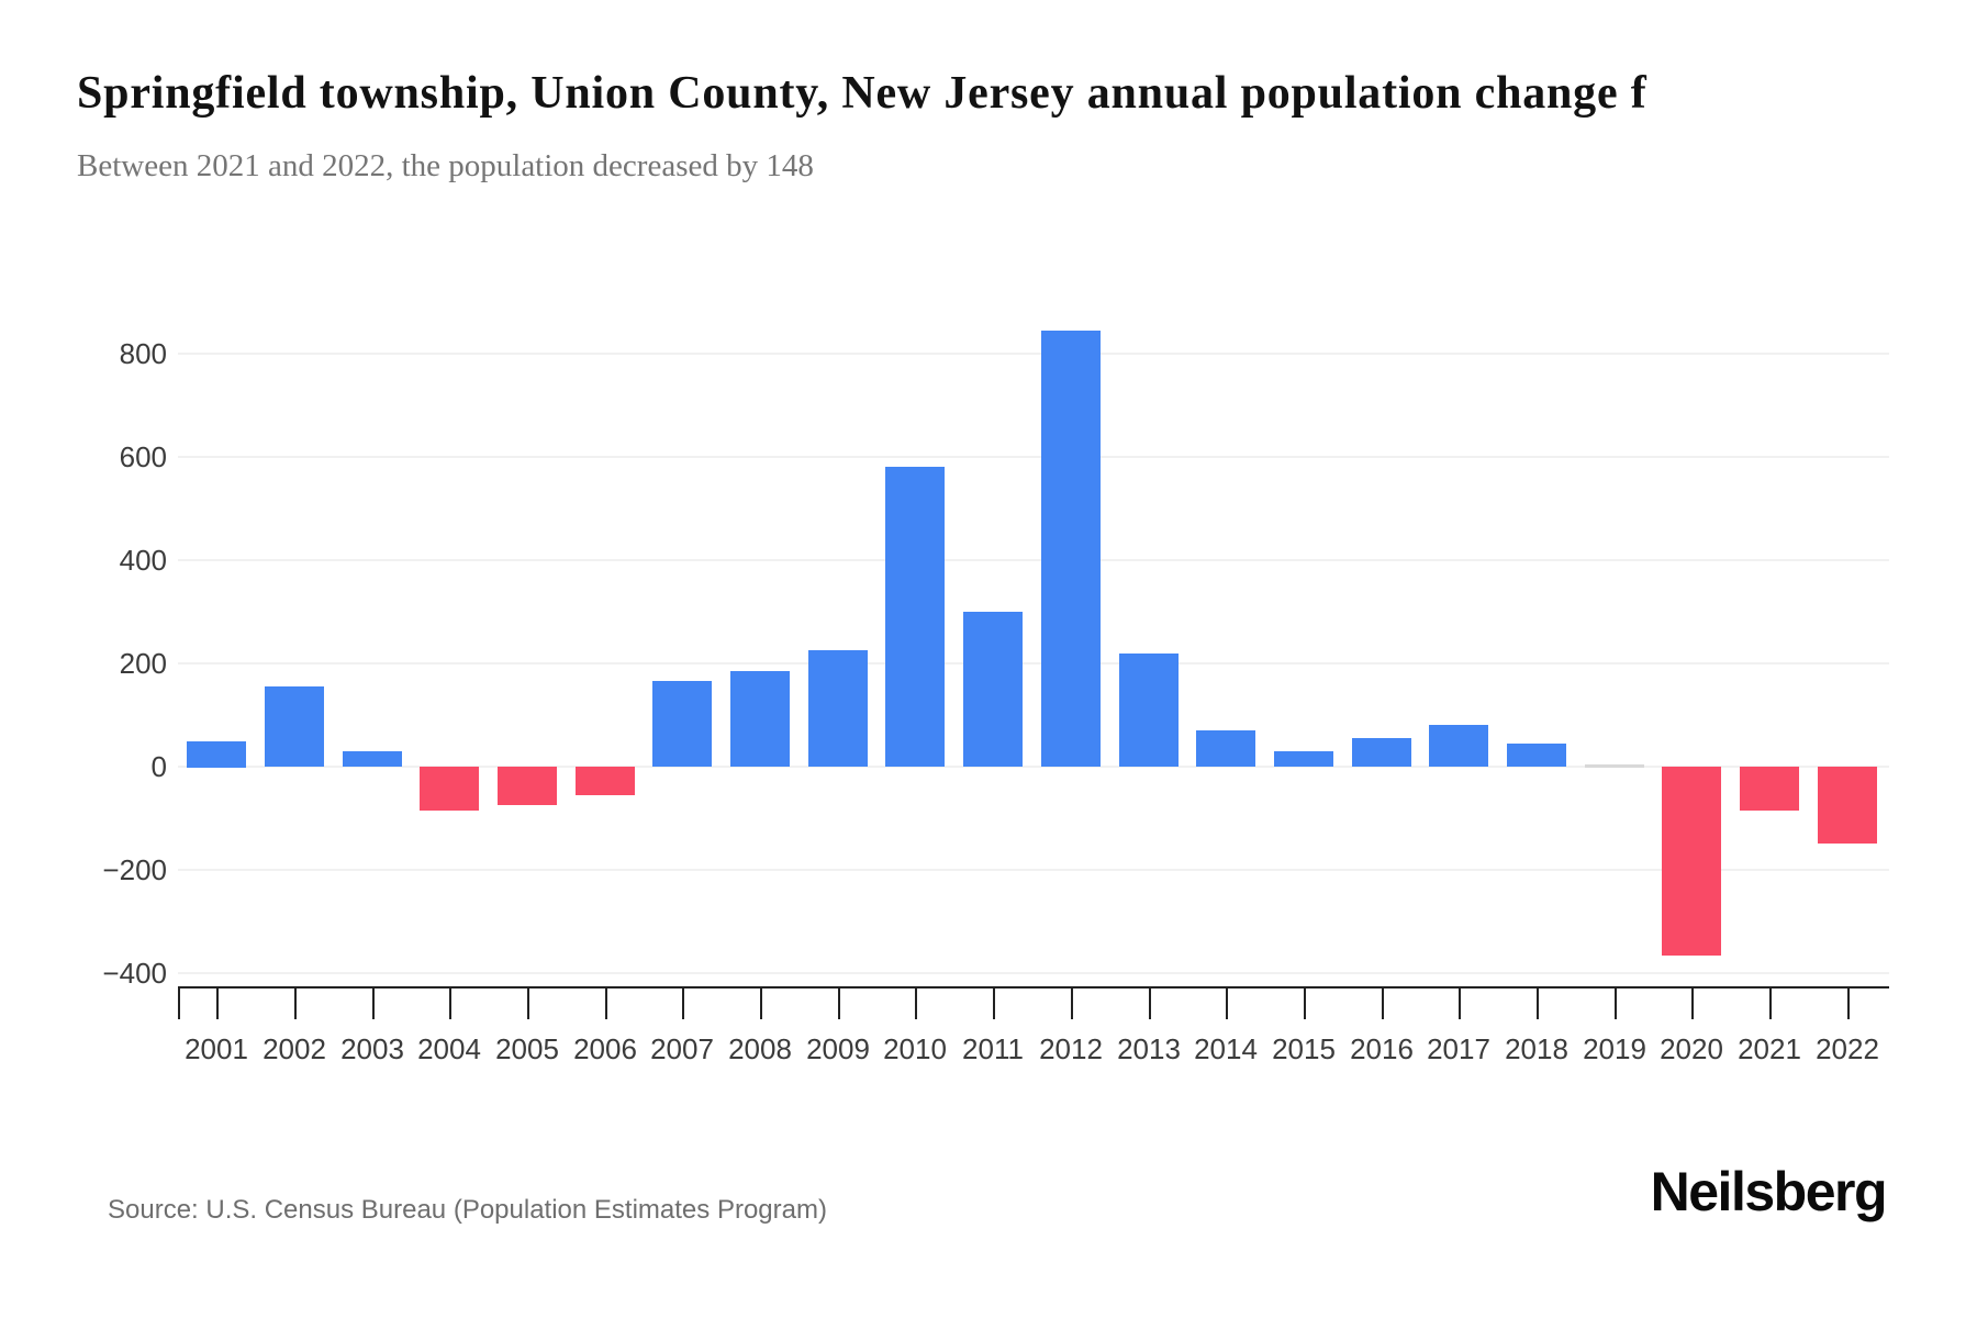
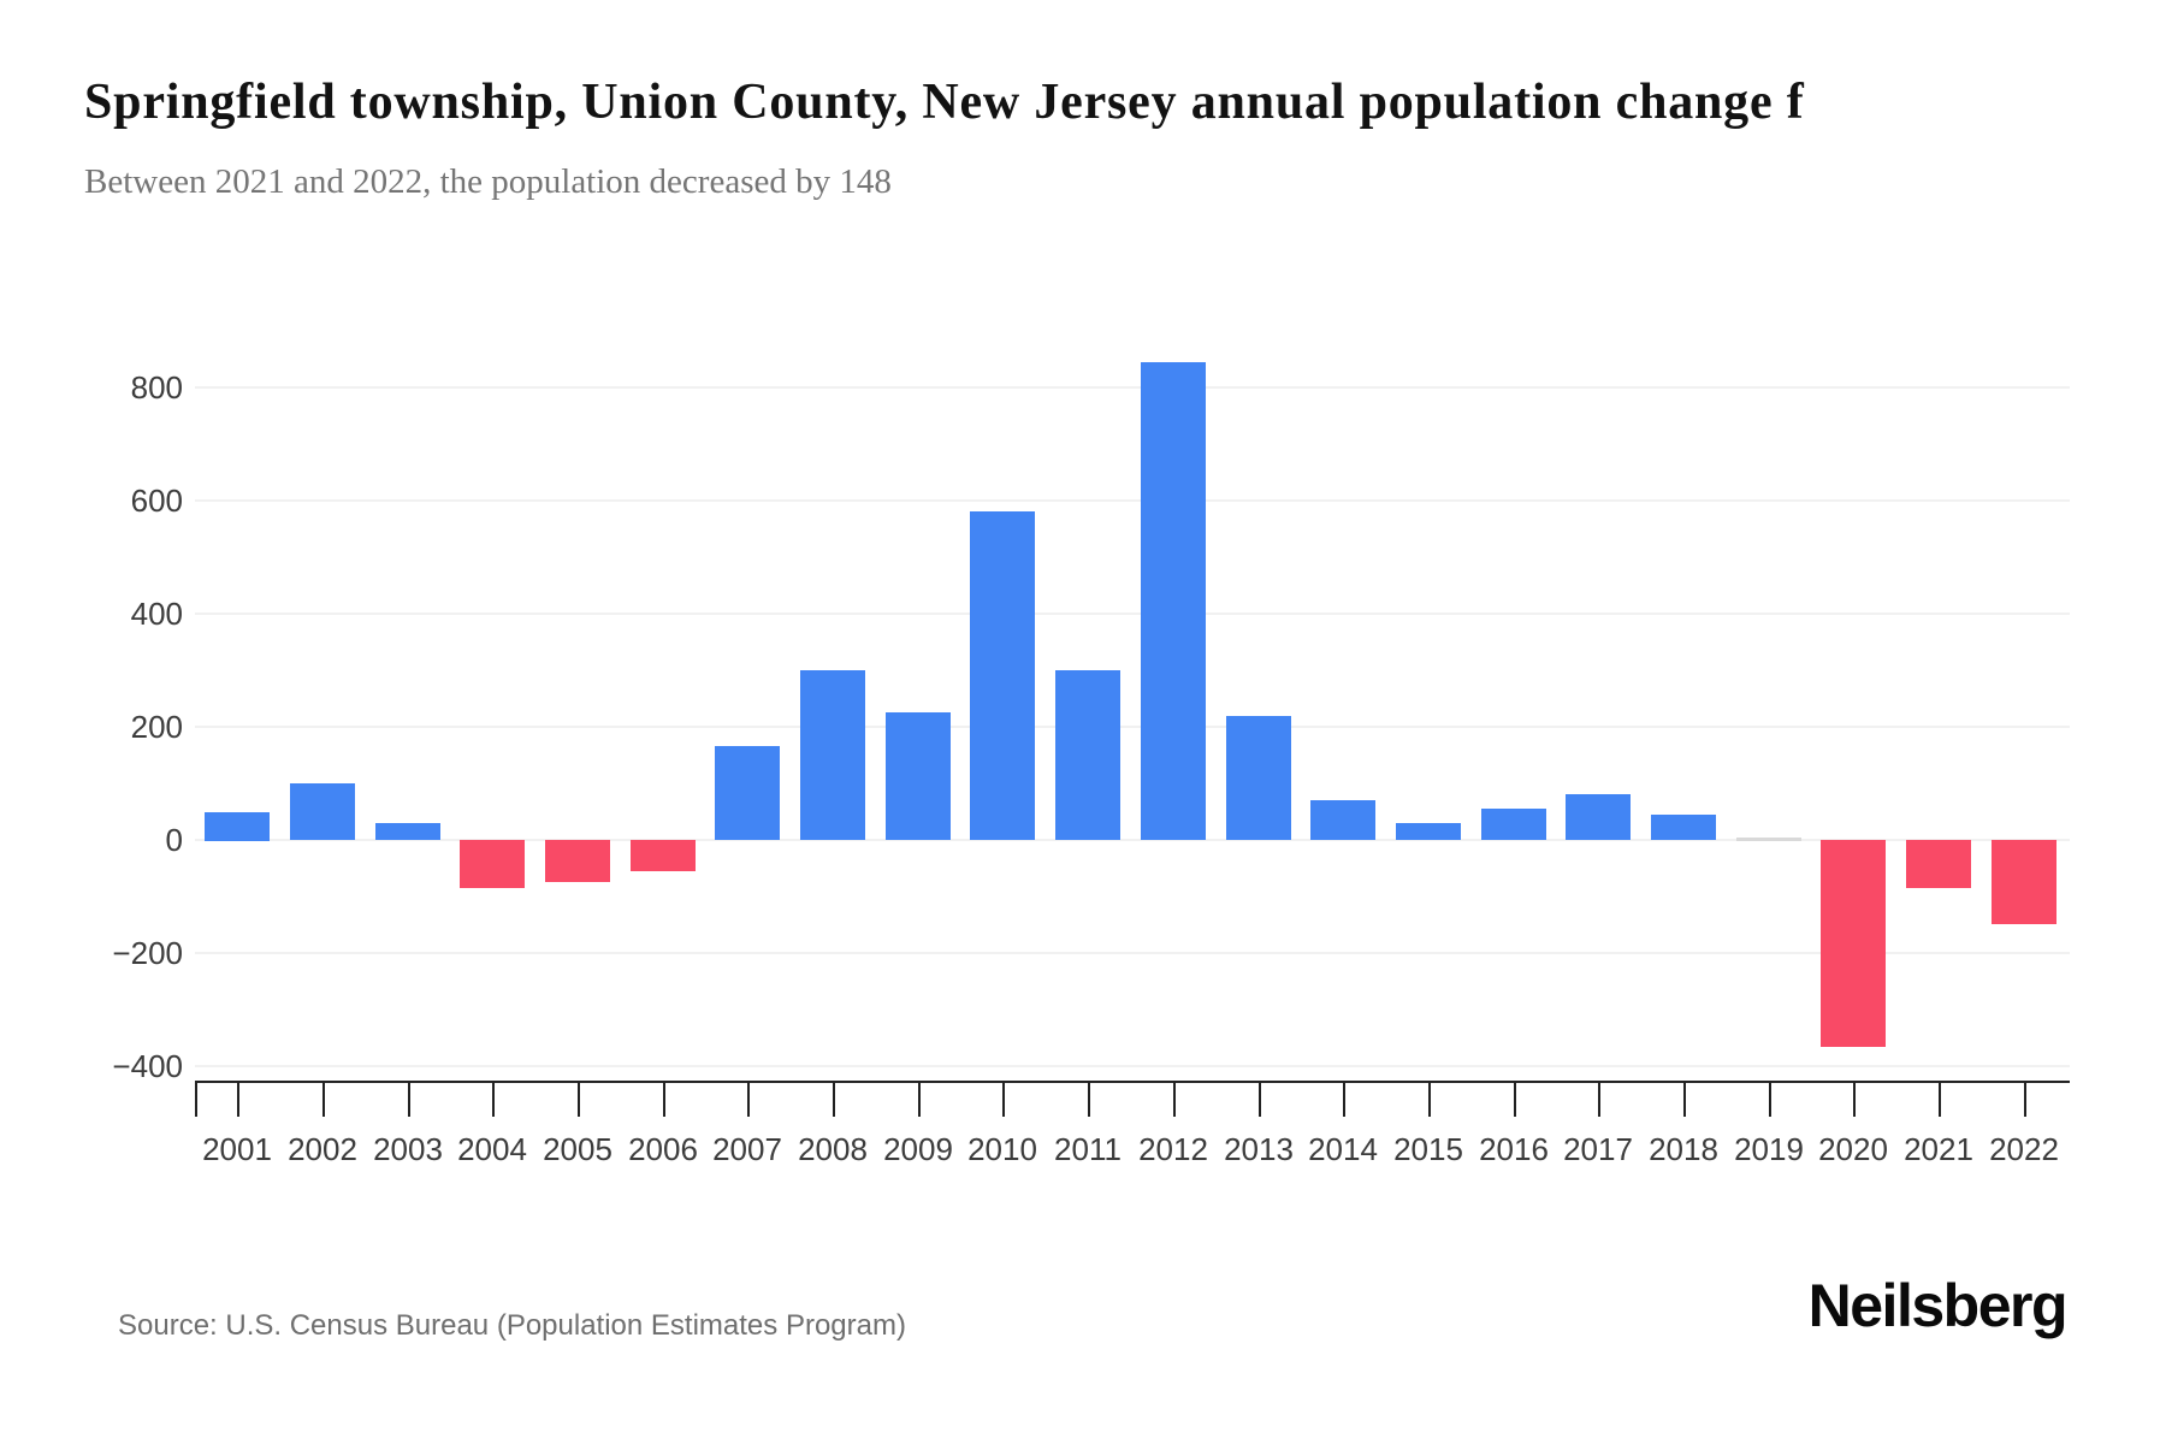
2002: 160 -> 100
2008: 180 -> 300
